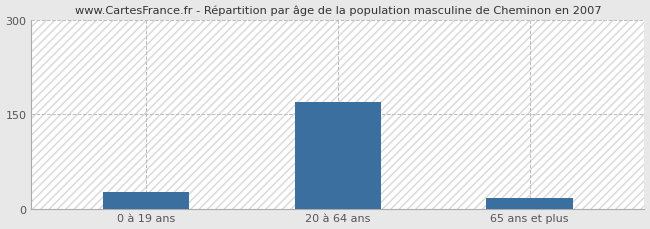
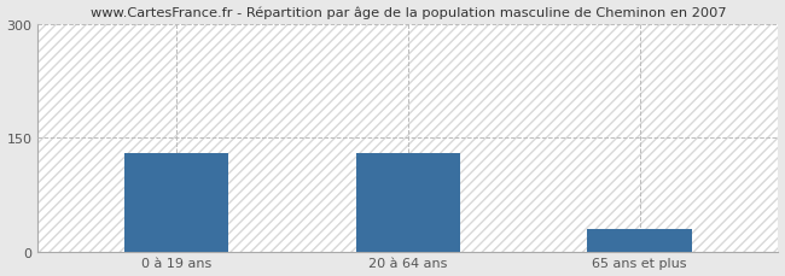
0 à 19 ans: 27 -> 130
20 à 64 ans: 170 -> 130
65 ans et plus: 17 -> 30
